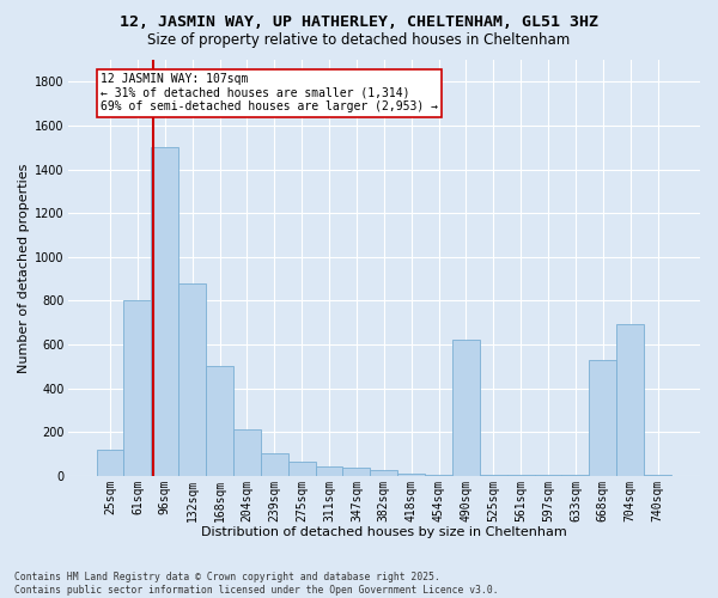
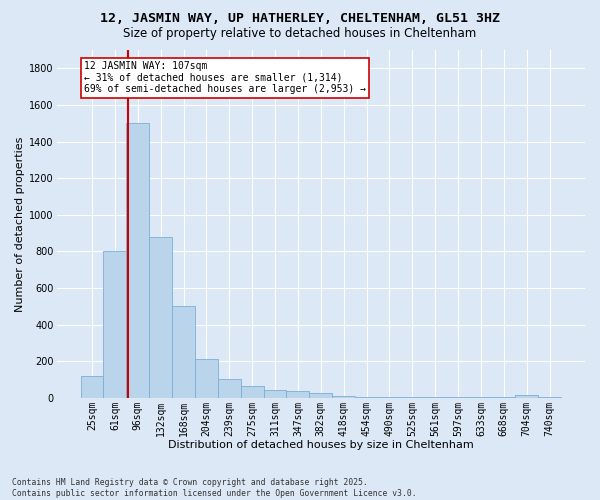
490sqm: 620 -> 0
668sqm: 530 -> 0
704sqm: 690 -> 20
